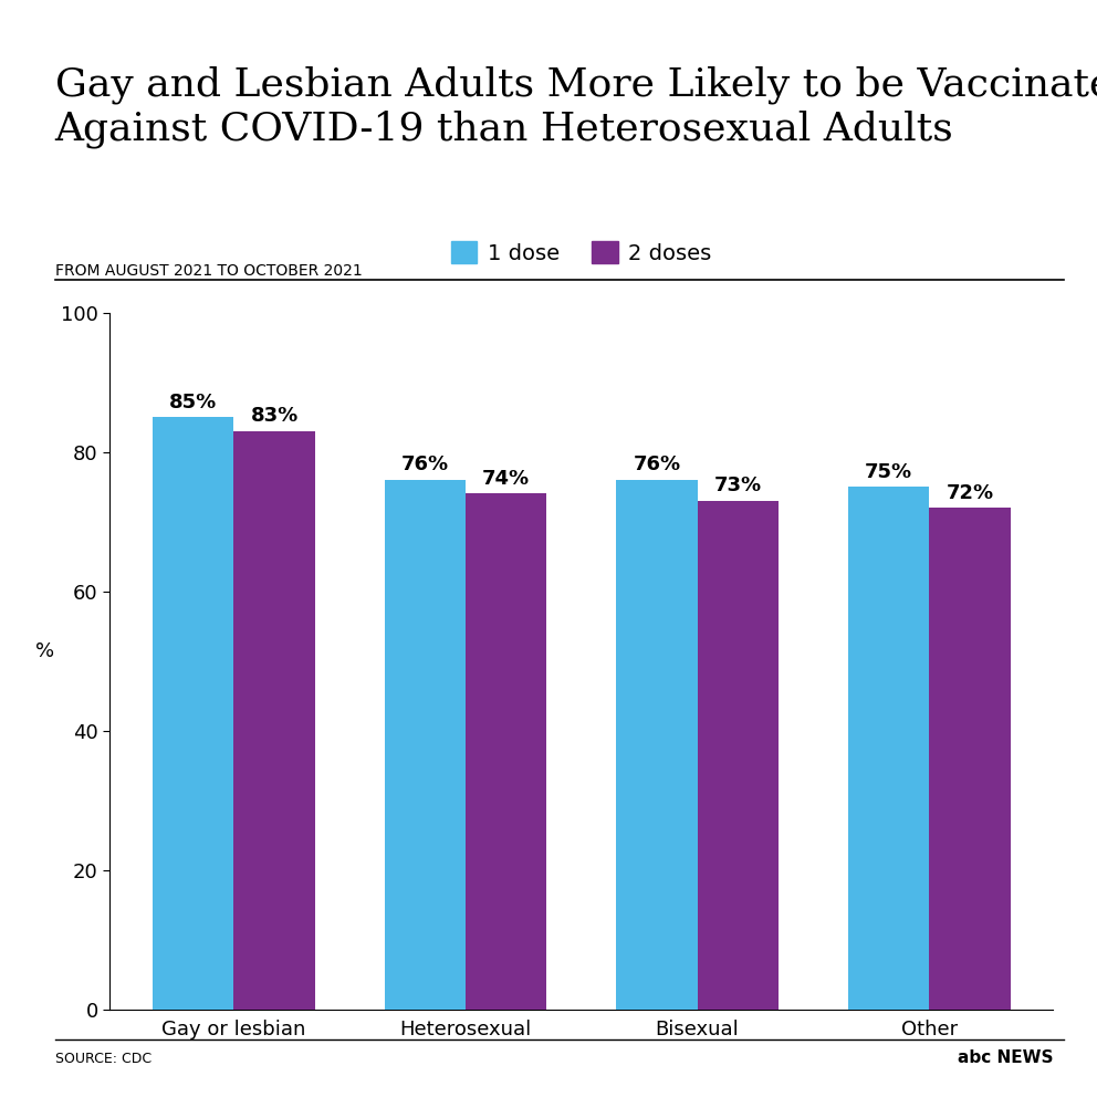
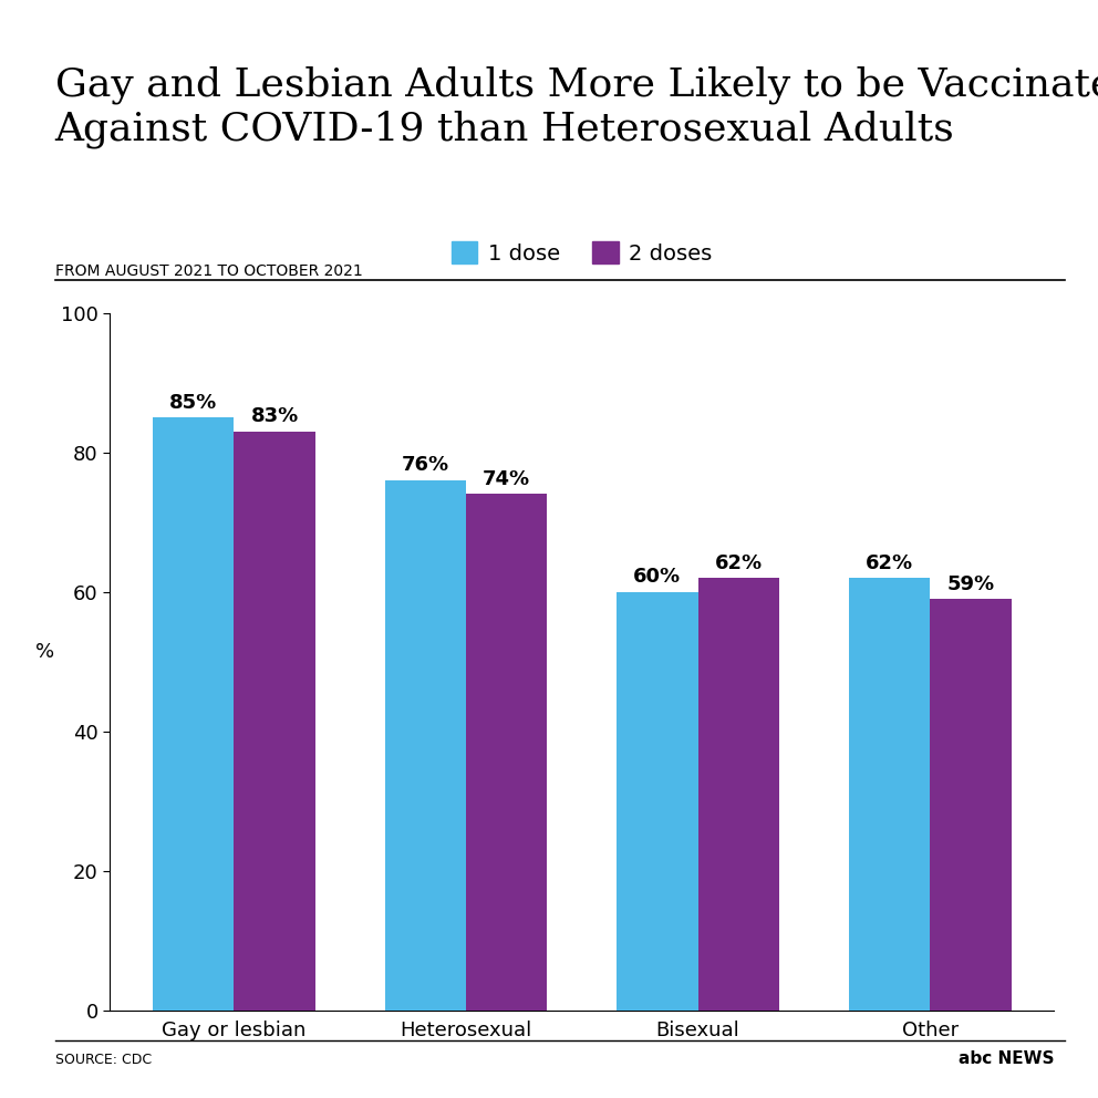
1 dose/Bisexual: 76% -> 60%
2 doses/Bisexual: 73% -> 62%
1 dose/Other: 75% -> 62%
2 doses/Other: 72% -> 59%
